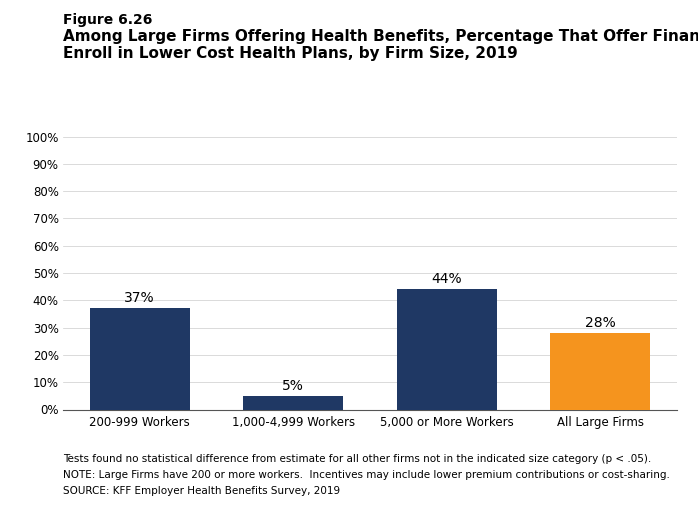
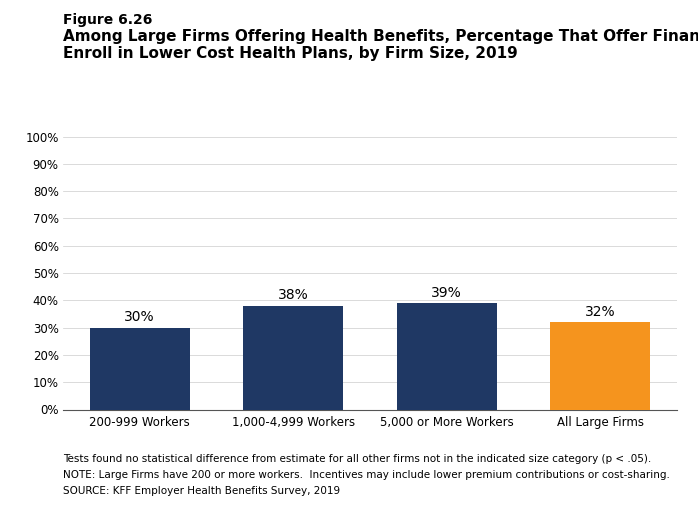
200-999 Workers: 37% -> 30%
1,000-4,999 Workers: 5% -> 38%
5,000 or More Workers: 44% -> 39%
All Large Firms: 28% -> 32%
